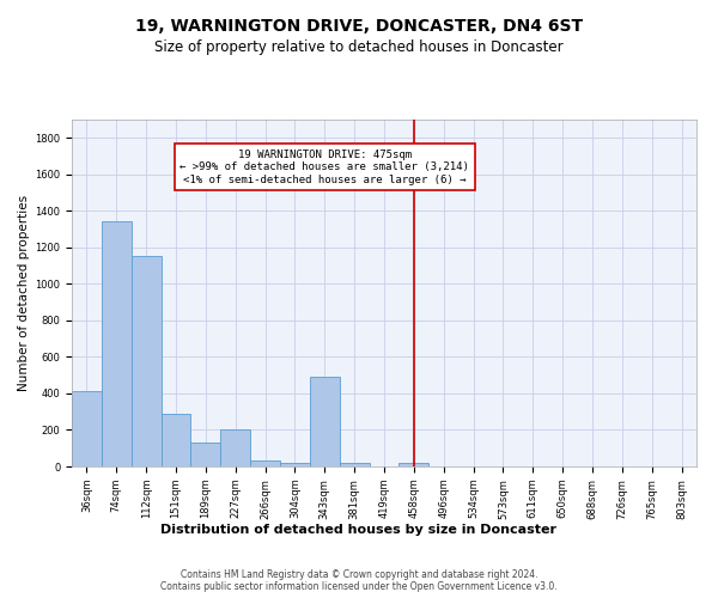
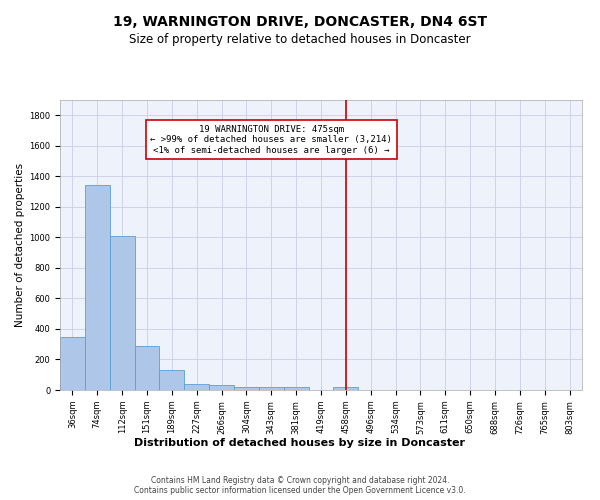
36sqm: 410 -> 350
112sqm: 1150 -> 1010
227sqm: 200 -> 40
343sqm: 490 -> 20
